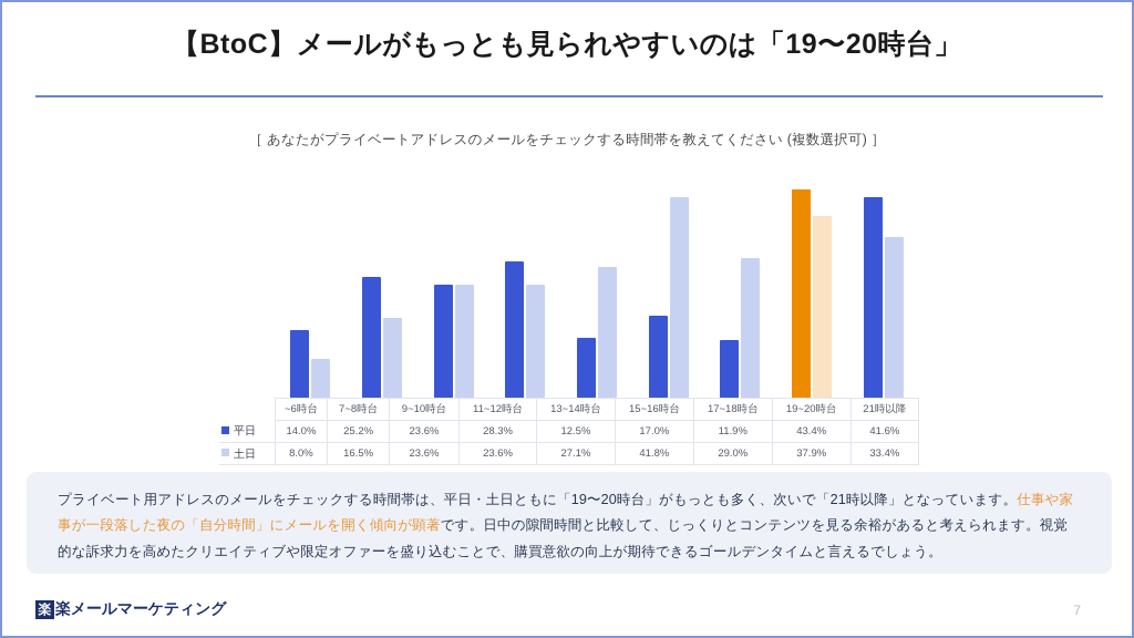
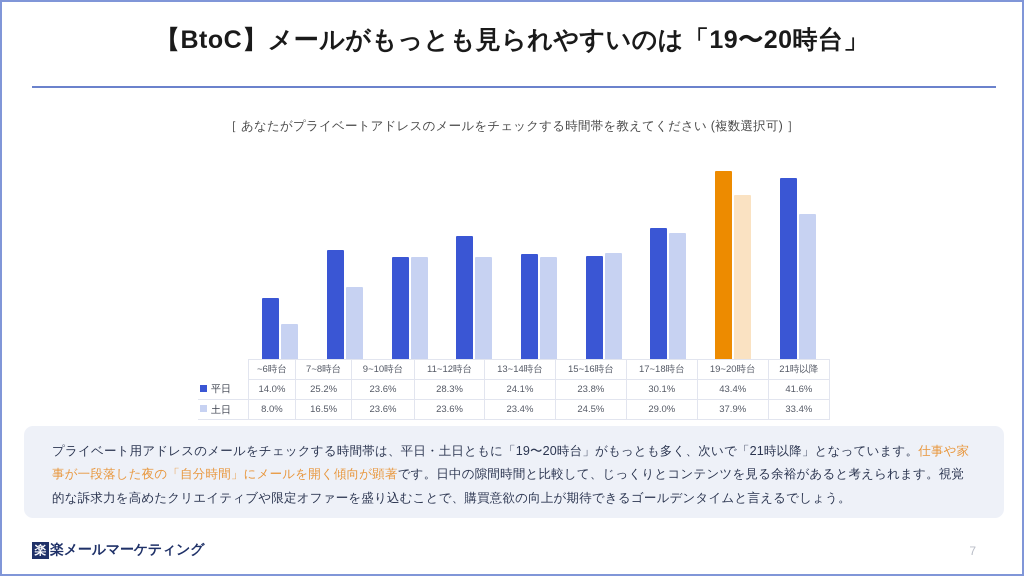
平日/13~14時台: 12.5% -> 24.1%
土日/13~14時台: 27.1% -> 23.4%
平日/15~16時台: 17.0% -> 23.8%
土日/15~16時台: 41.8% -> 24.5%
平日/17~18時台: 11.9% -> 30.1%
